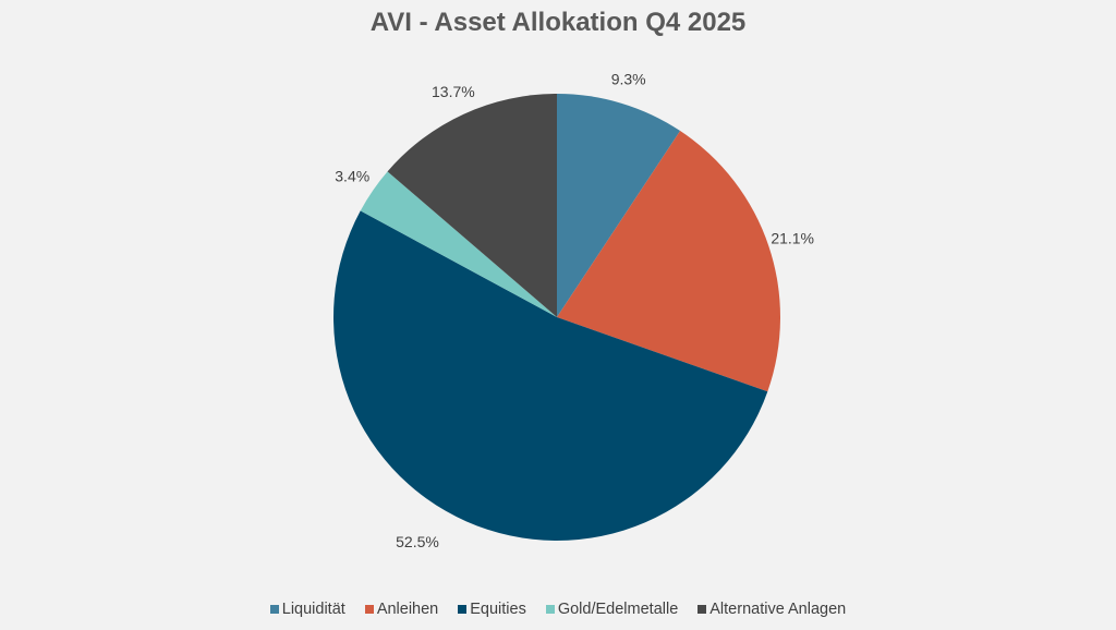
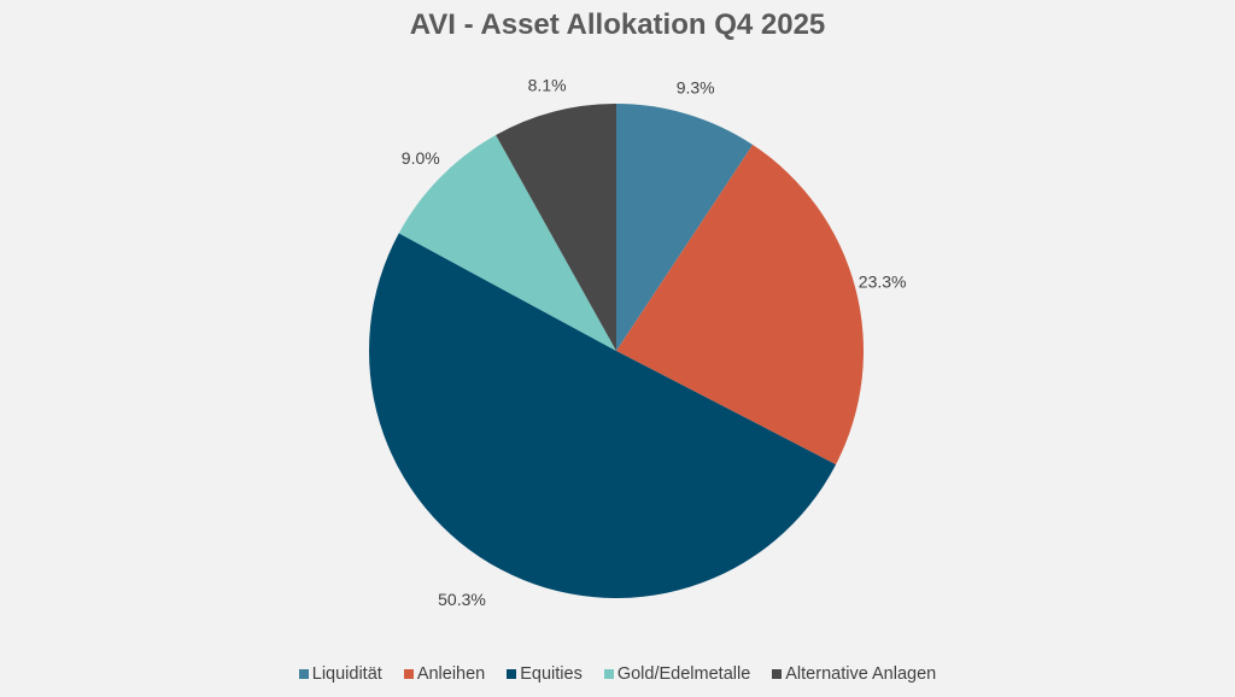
Anleihen: 21.1% -> 23.3%
Equities: 52.5% -> 50.3%
Gold/Edelmetalle: 3.4% -> 9.0%
Alternative Anlagen: 13.7% -> 8.1%
